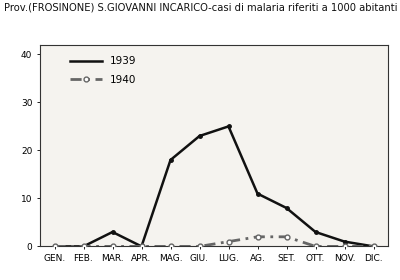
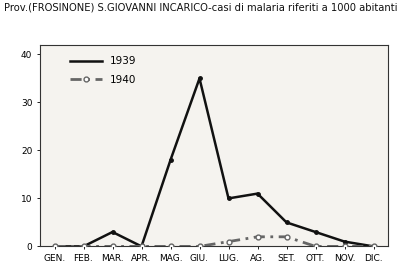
1939/GIU.: 23 -> 35
1939/LUG.: 25 -> 10
1939/SET.: 8 -> 5
